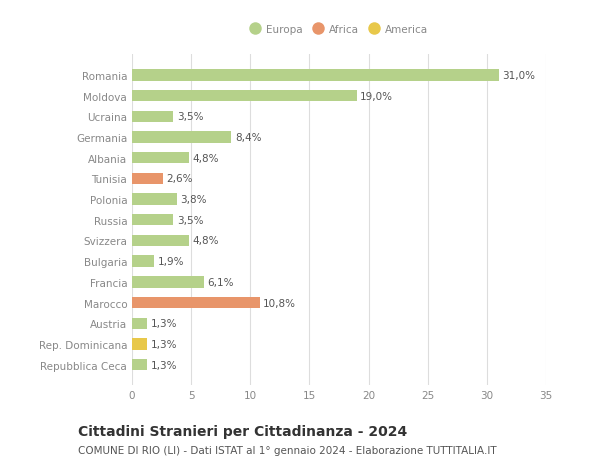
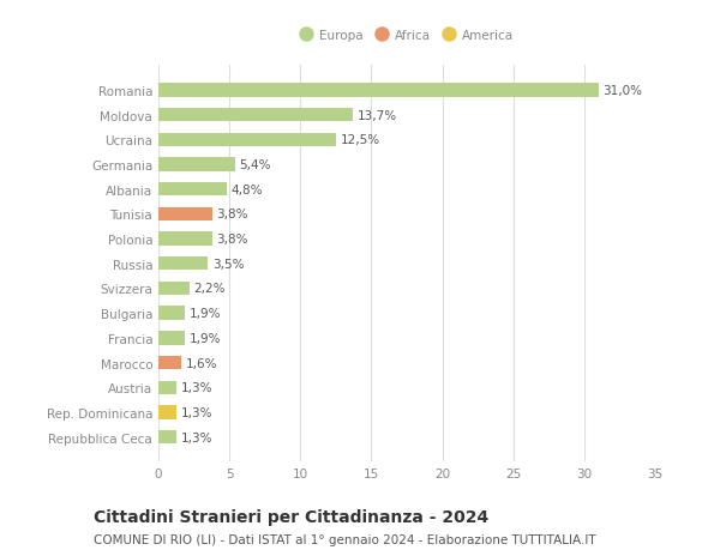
Moldova: 19,0% -> 13,7%
Ucraina: 3,5% -> 12,5%
Germania: 8,4% -> 5,4%
Tunisia: 2,6% -> 3,8%
Svizzera: 4,8% -> 2,2%
Francia: 6,1% -> 1,9%
Marocco: 10,8% -> 1,6%
